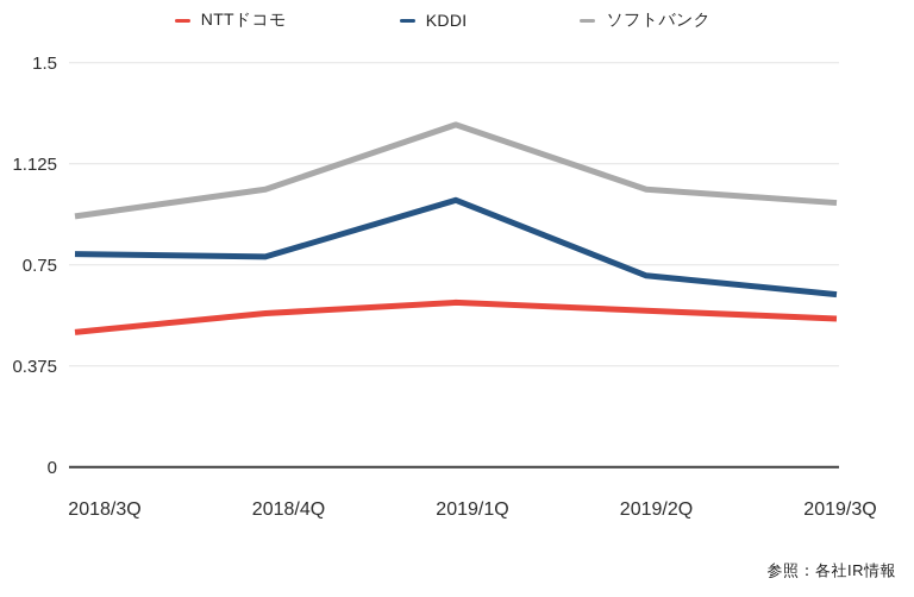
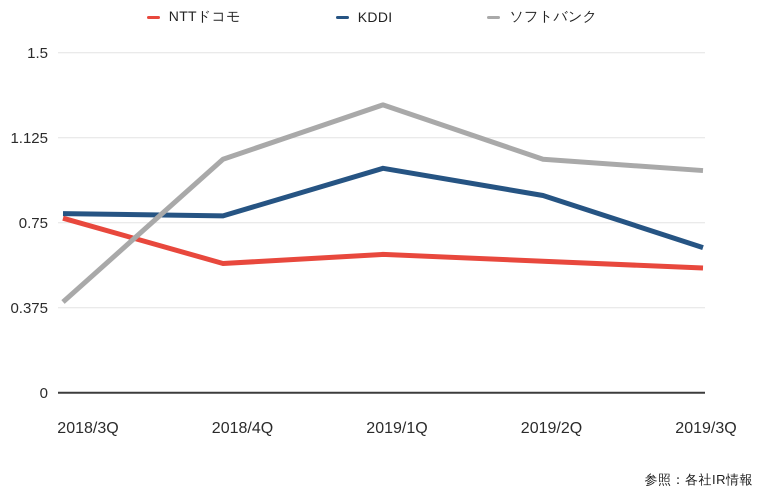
NTTドコモ/2018/3Q: 0.50 -> 0.77
ソフトバンク/2018/3Q: 0.93 -> 0.40
KDDI/2019/2Q: 0.71 -> 0.87
